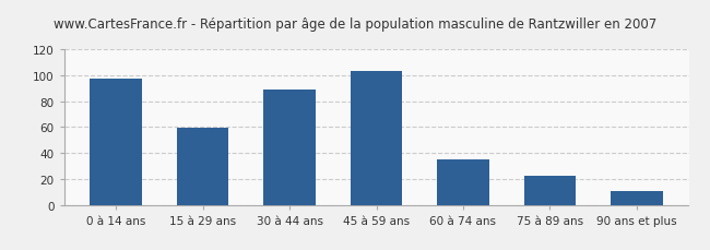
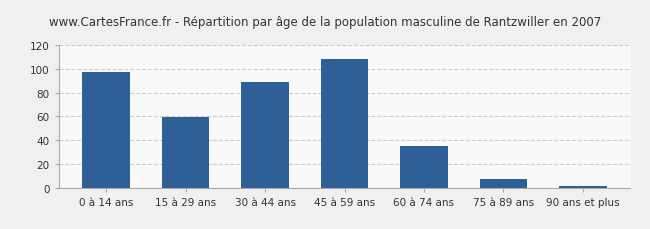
45 à 59 ans: 103 -> 108
75 à 89 ans: 22 -> 7
90 ans et plus: 11 -> 1
